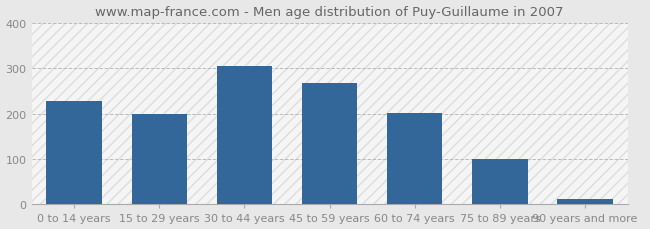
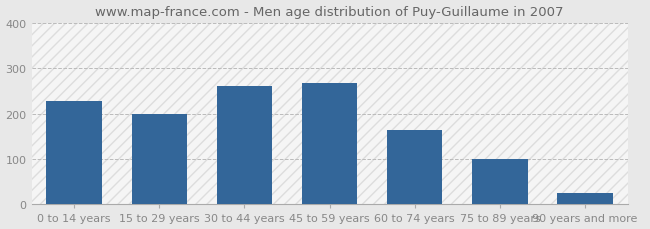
30 to 44 years: 305 -> 260
60 to 74 years: 201 -> 165
90 years and more: 13 -> 25
